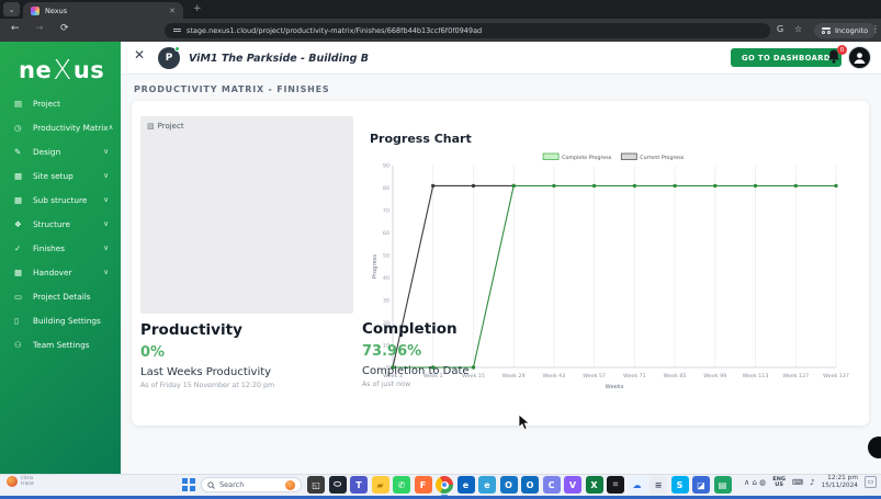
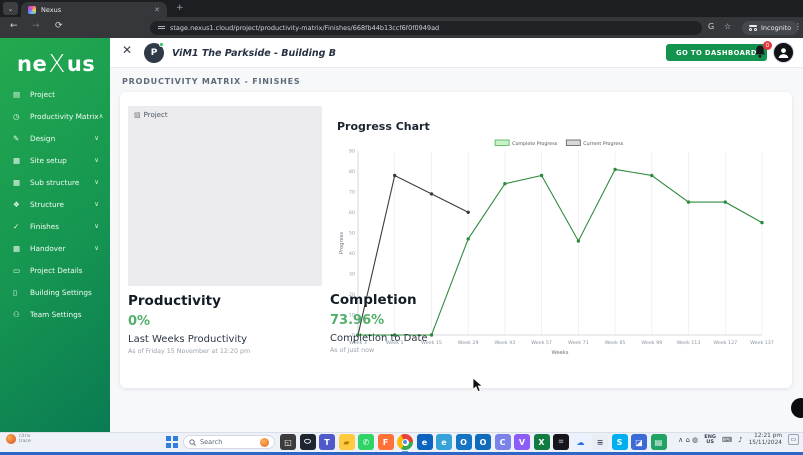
Current Progress/Week 1: 81 -> 78
Current Progress/Week 15: 81 -> 69
Complete Progress/Week 29: 81 -> 47
Current Progress/Week 29: 81 -> 60
Complete Progress/Week 43: 81 -> 74
Complete Progress/Week 57: 81 -> 78
Complete Progress/Week 71: 81 -> 46
Complete Progress/Week 99: 81 -> 78
Complete Progress/Week 113: 81 -> 65
Complete Progress/Week 127: 81 -> 65
Complete Progress/Week 137: 81 -> 55
